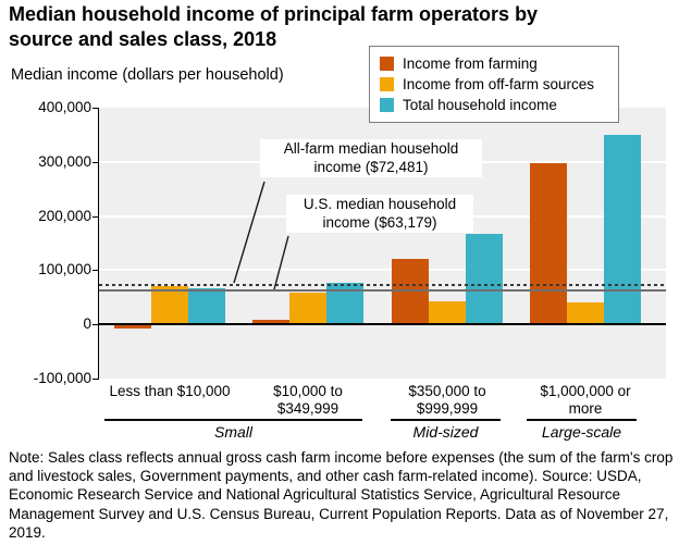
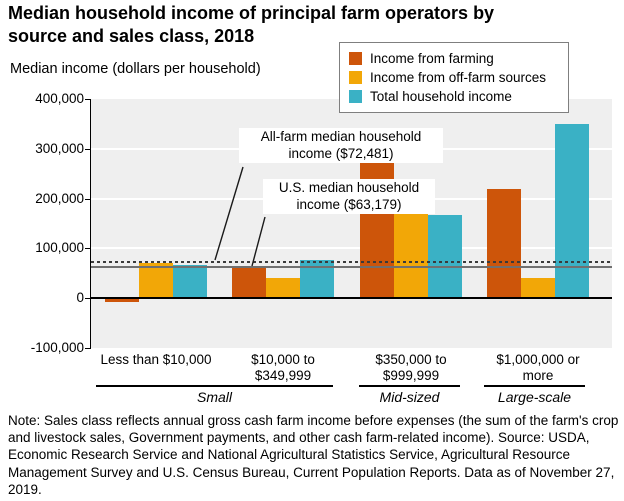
Income from farming/$10,000 to $349,999: 10000 -> 60000
Income from off-farm sources/$10,000 to $349,999: 60000 -> 40000
Income from farming/$350,000 to $999,999: 120000 -> 290000
Income from off-farm sources/$350,000 to $999,999: 40000 -> 220000
Income from farming/$1,000,000 or more: 300000 -> 220000
